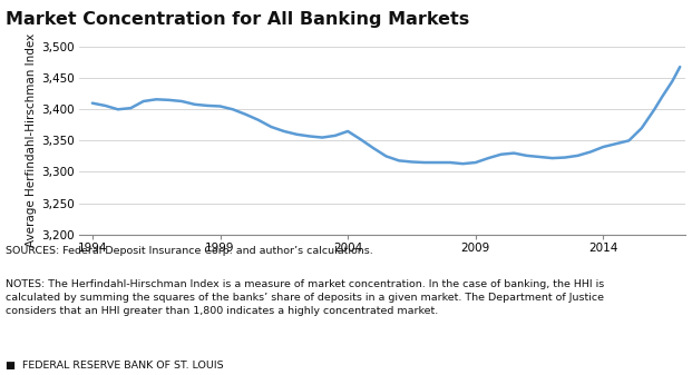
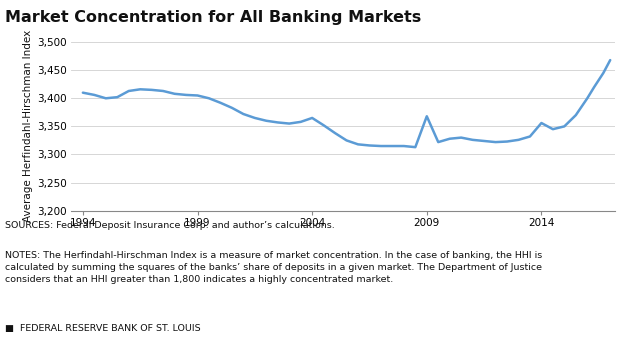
2009: 3,315 -> 3,368
2014: 3,340 -> 3,356
